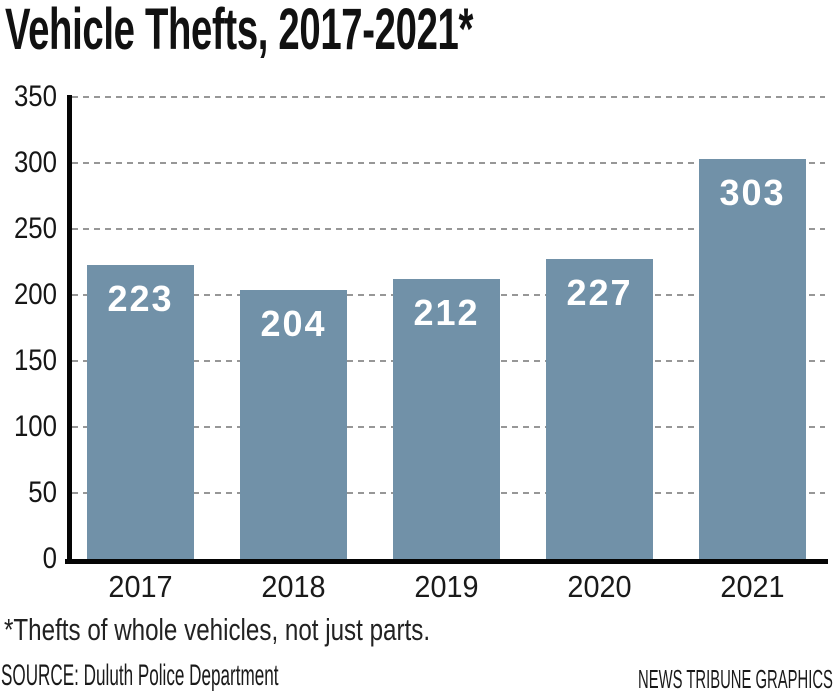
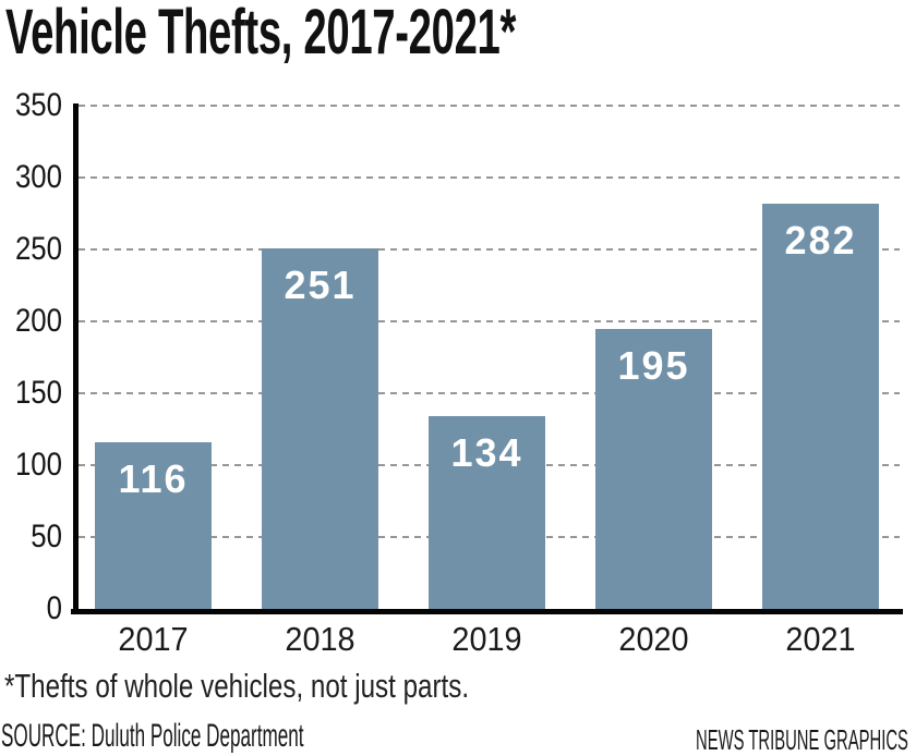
2017: 223 -> 116
2018: 204 -> 251
2019: 212 -> 134
2020: 227 -> 195
2021: 303 -> 282
